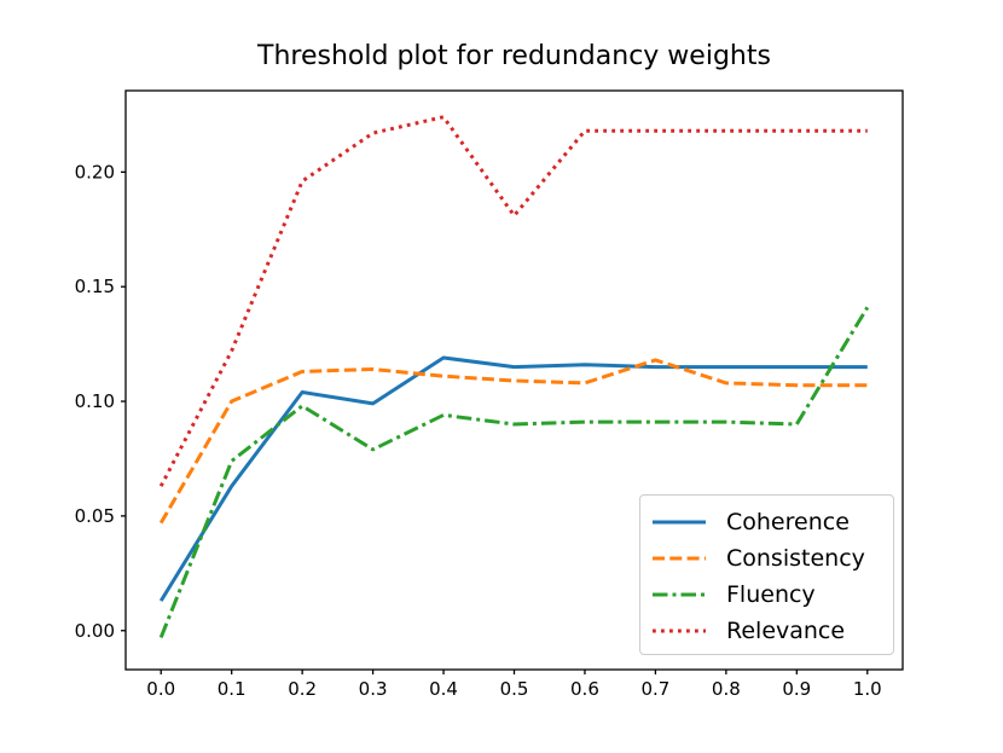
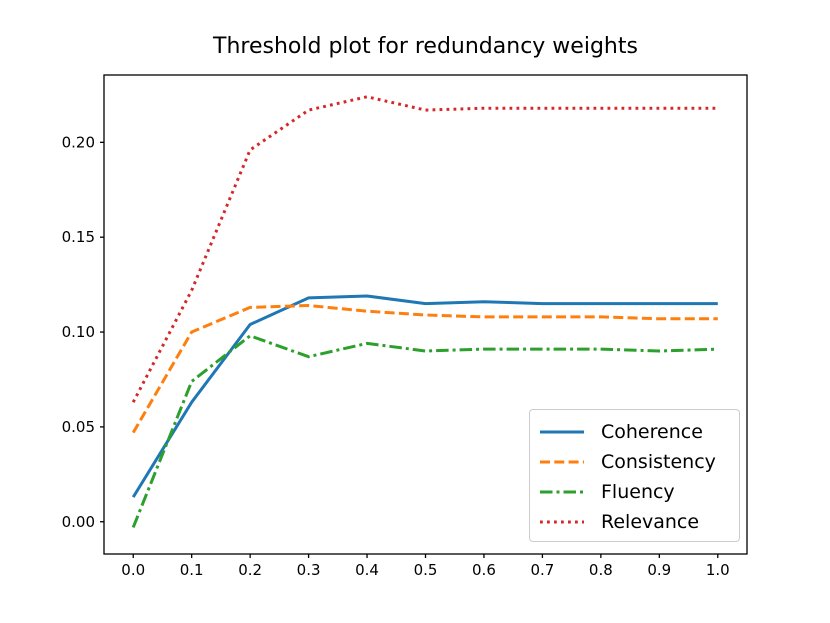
Coherence/0.3: 0.099 -> 0.118
Fluency/0.3: 0.079 -> 0.087
Relevance/0.5: 0.181 -> 0.217
Consistency/0.7: 0.118 -> 0.108
Fluency/1.0: 0.141 -> 0.091
